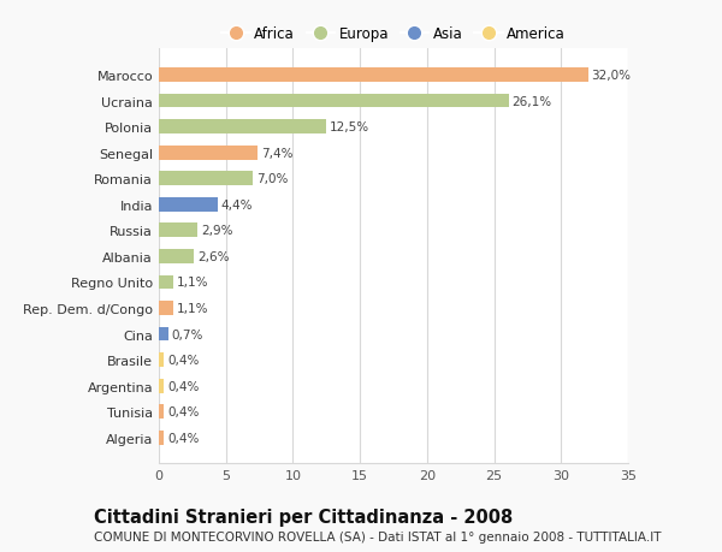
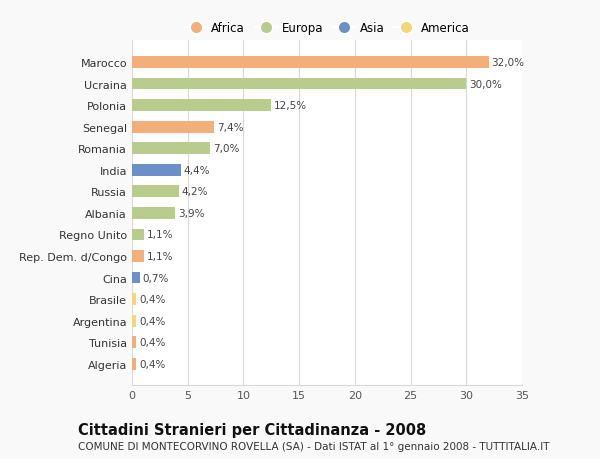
Ucraina: 26,1% -> 30,0%
Russia: 2,9% -> 4,2%
Albania: 2,6% -> 3,9%
